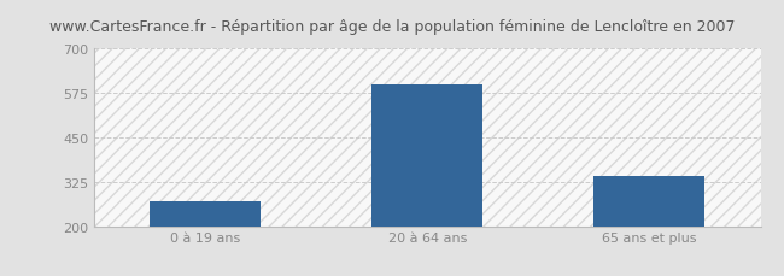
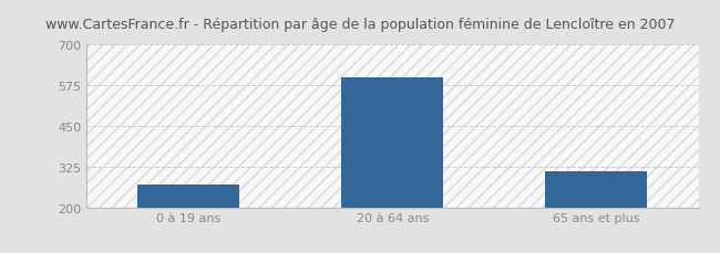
65 ans et plus: 340 -> 310
